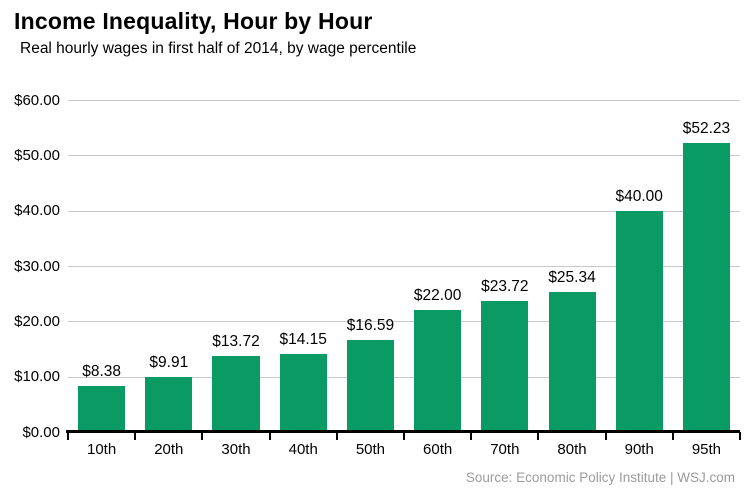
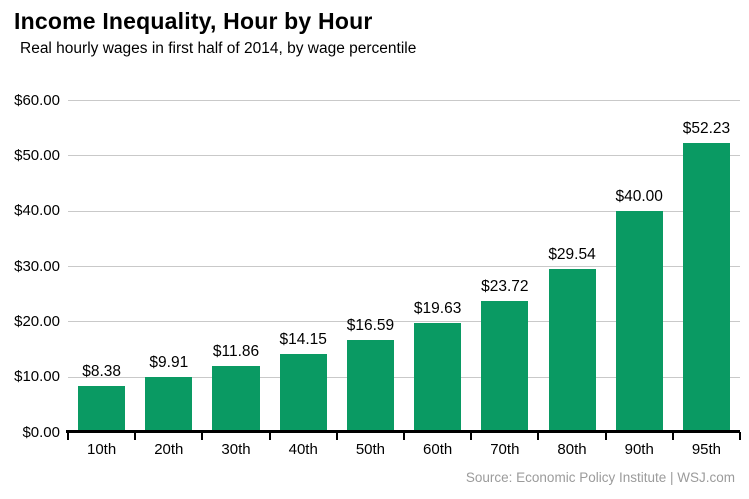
30th: $13.72 -> $11.86
60th: $22.00 -> $19.63
80th: $25.34 -> $29.54
